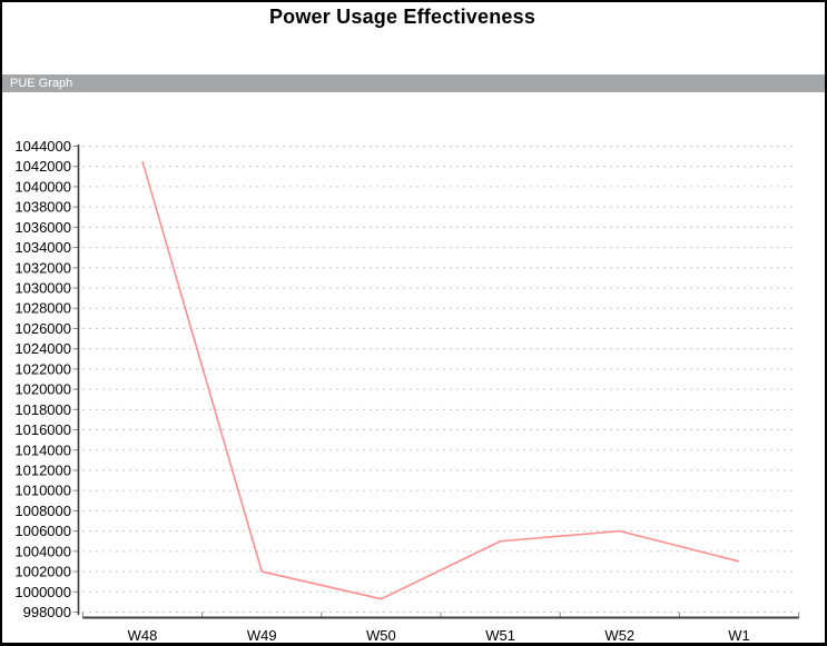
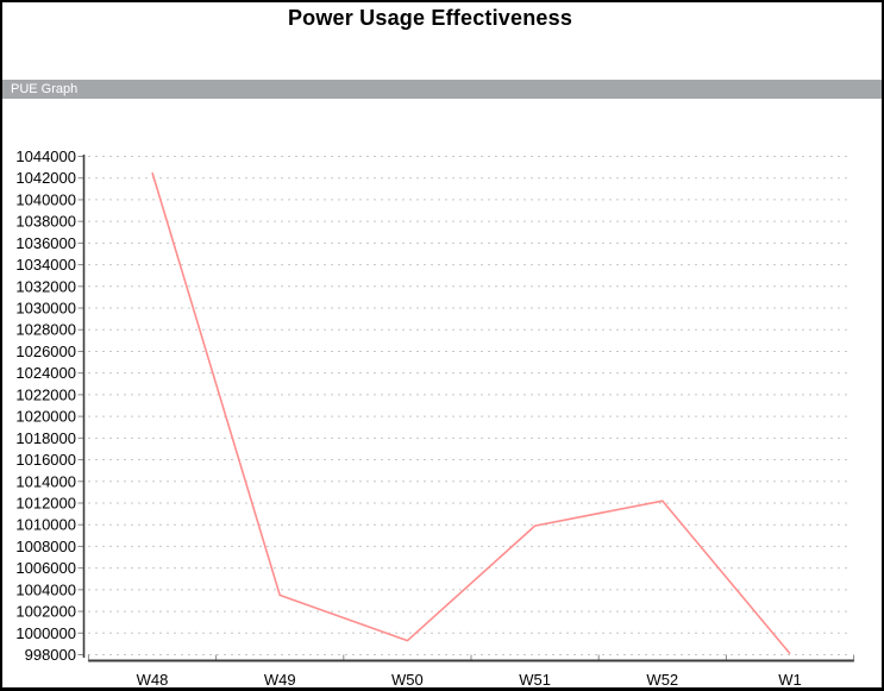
W49: 1002000 -> 1004000
W51: 1005000 -> 1010000
W52: 1006000 -> 1012000
W1: 1003000 -> 998000
